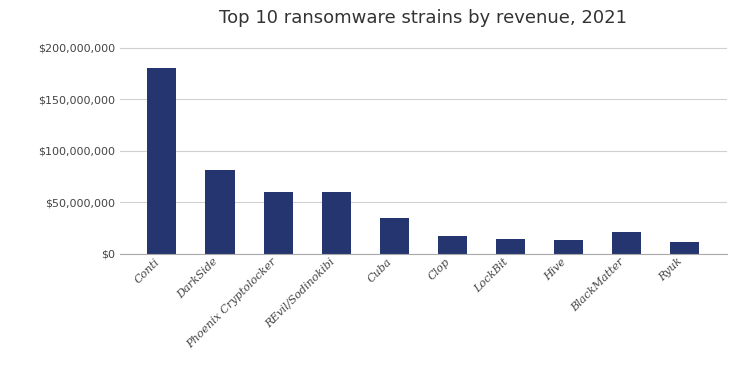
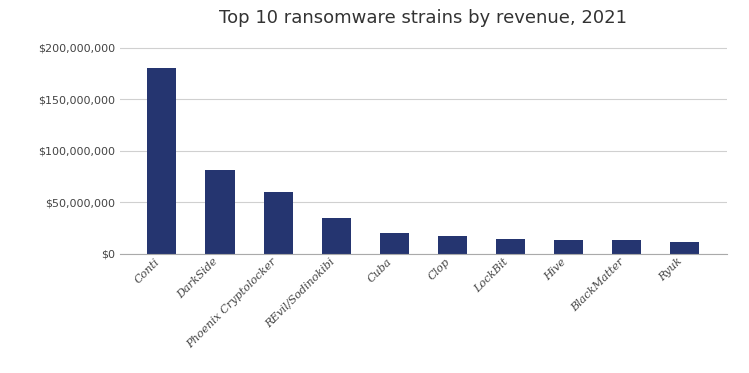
REvil/Sodinokibi: $60,000,000 -> $35,000,000
Cuba: $35,000,000 -> $20,000,000
BlackMatter: $21,000,000 -> $13,000,000
